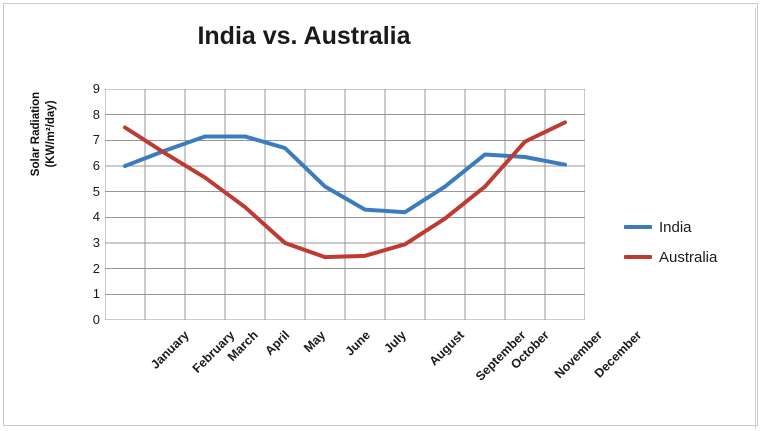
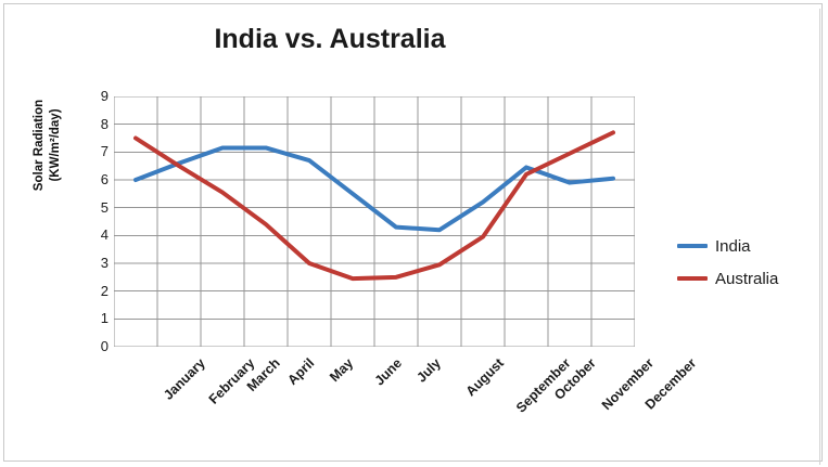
India/June: 5.2 -> 5.5
Australia/October: 5.2 -> 6.2
India/November: 6.3 -> 5.9
